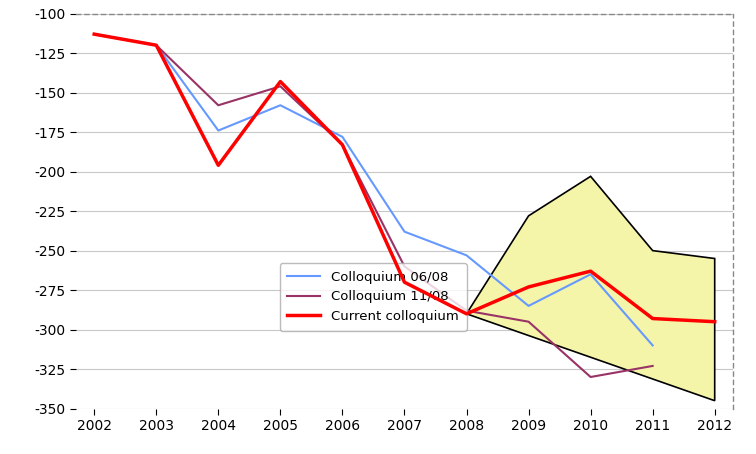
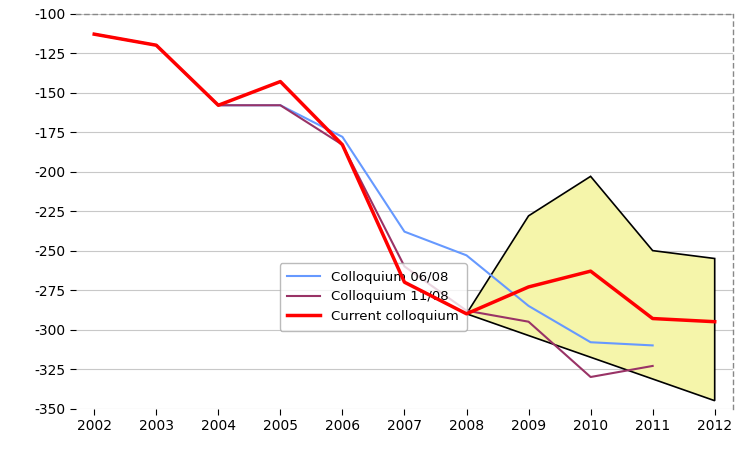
Colloquium 06/08/2004: -174 -> -158
Current colloquium/2004: -196 -> -158
Colloquium 11/08/2005: -146 -> -158
Colloquium 06/08/2010: -265 -> -308
